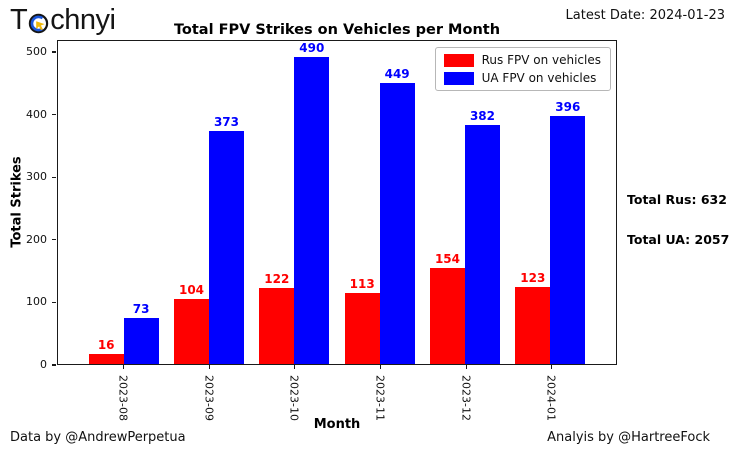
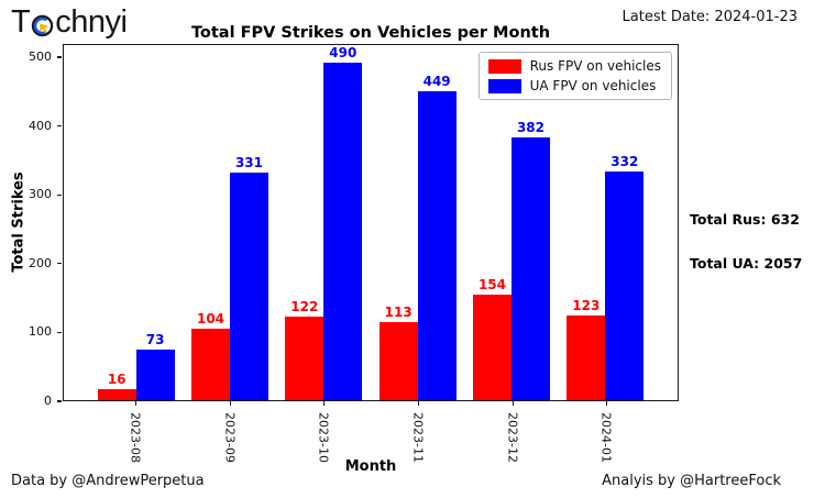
UA FPV on vehicles/2023-09: 373 -> 331
UA FPV on vehicles/2024-01: 396 -> 332
